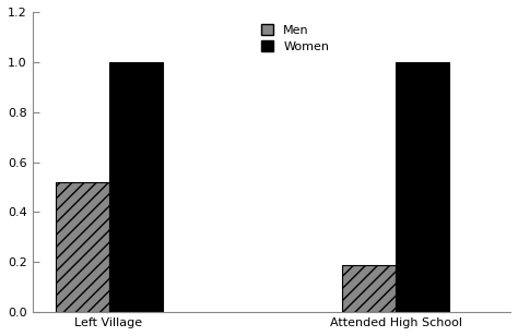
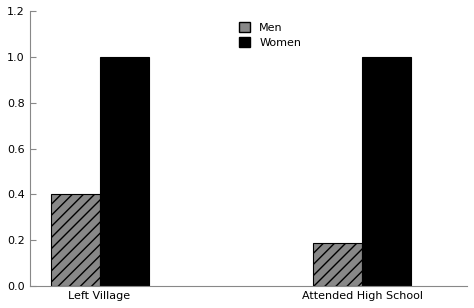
Men/Left Village: 0.52 -> 0.40
